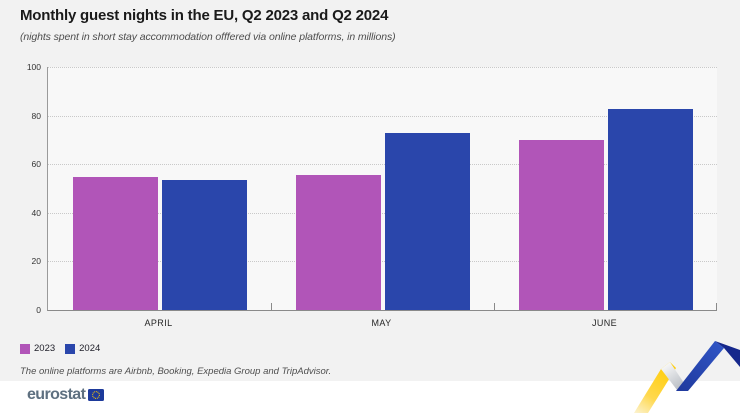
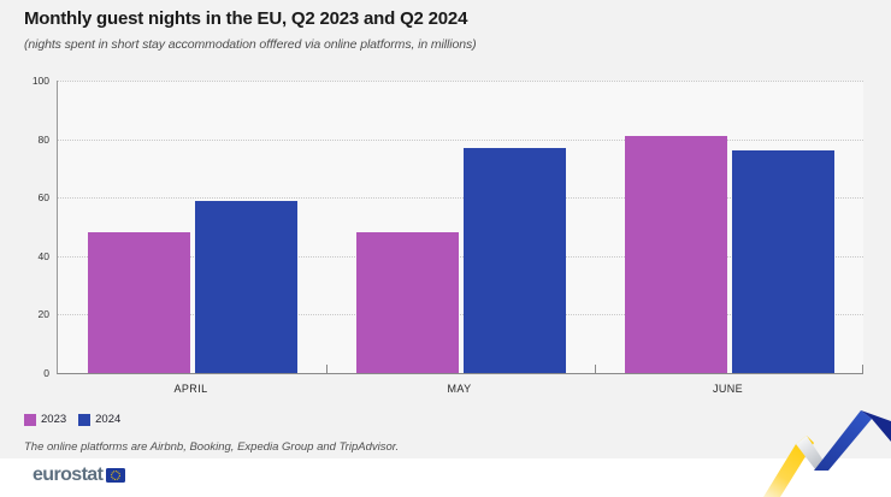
2023/APRIL: 55 -> 48
2024/APRIL: 54 -> 59
2023/MAY: 56 -> 48
2024/MAY: 73 -> 77
2023/JUNE: 70 -> 81
2024/JUNE: 83 -> 76
